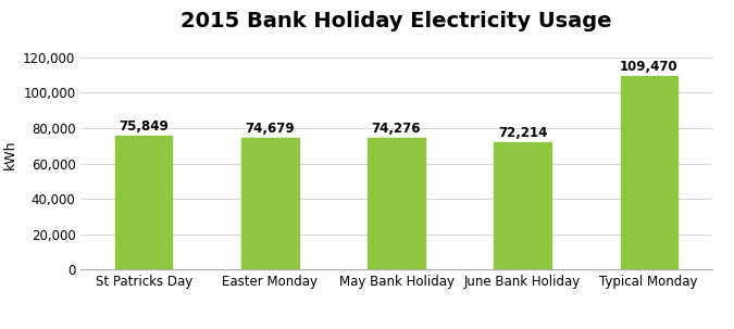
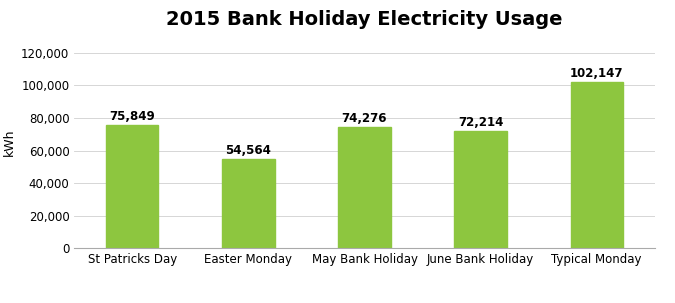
Easter Monday: 74,679 -> 54,564
Typical Monday: 109,470 -> 102,147
